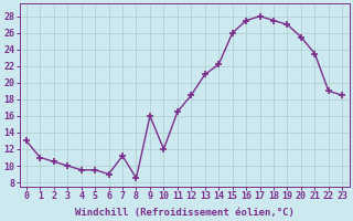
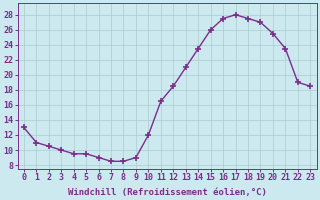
7: 11.2 -> 8.5
9: 16.0 -> 9.0
14: 22.2 -> 23.5
